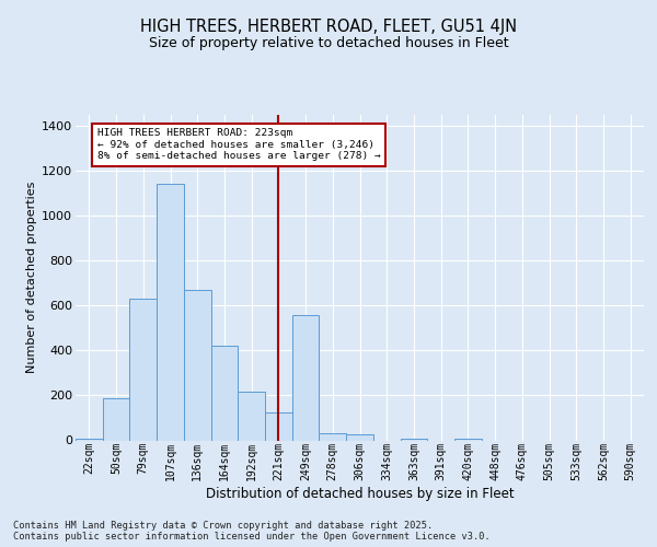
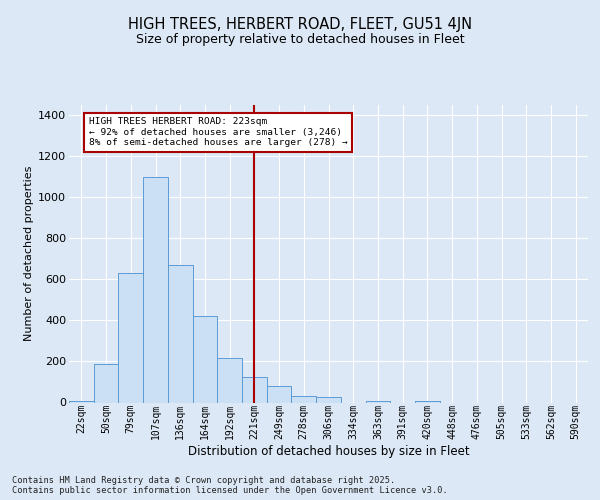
107sqm: 1145 -> 1100
249sqm: 560 -> 80
